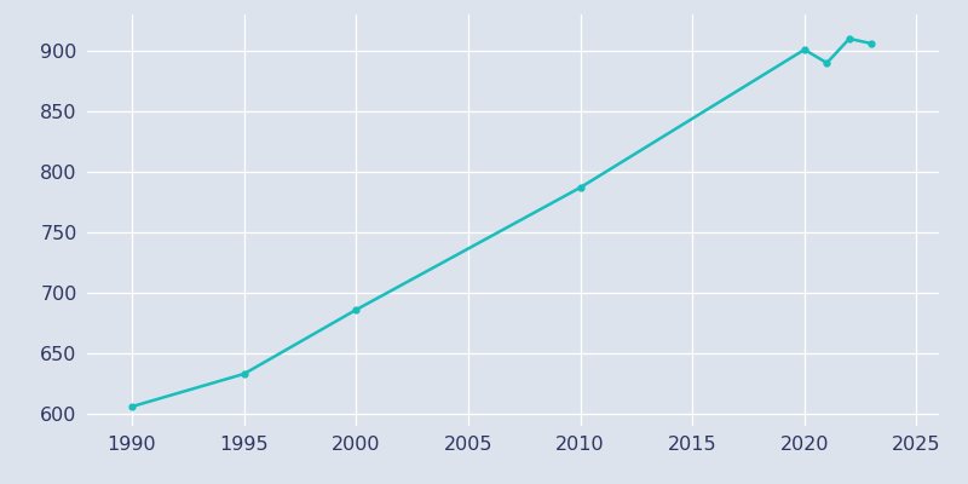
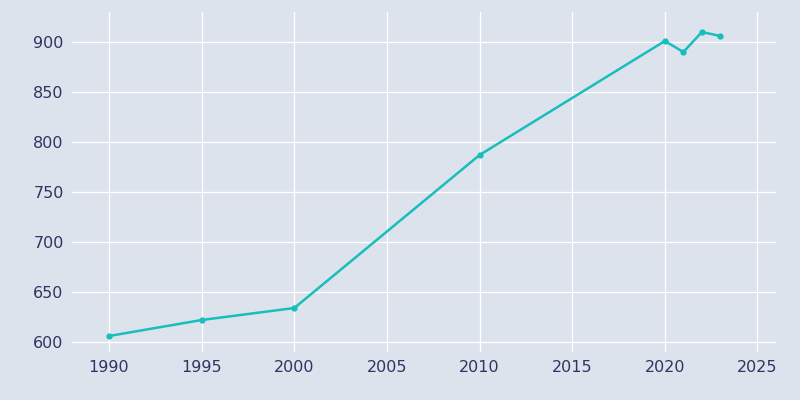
1995: 633 -> 622
2000: 686 -> 634
